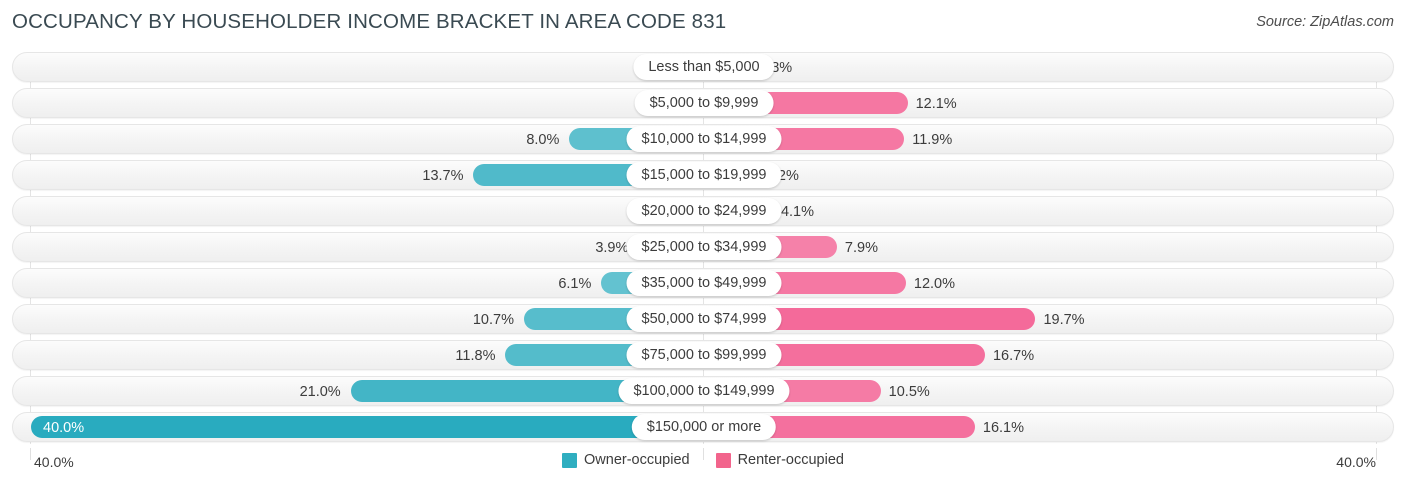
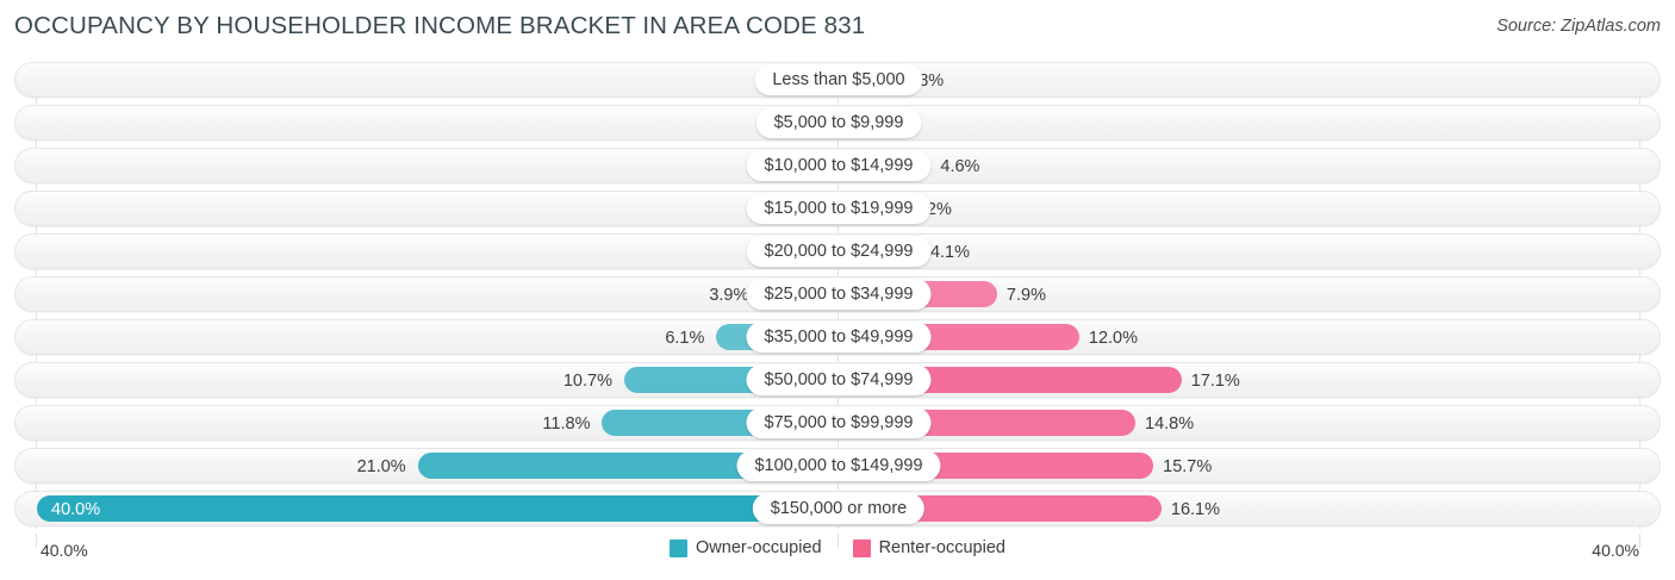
Renter-occupied/$5,000 to $9,999: 12.1% -> 1.7%
Owner-occupied/$10,000 to $14,999: 8.0% -> 1.2%
Renter-occupied/$10,000 to $14,999: 11.9% -> 4.6%
Owner-occupied/$15,000 to $19,999: 13.7% -> 1.6%
Renter-occupied/$50,000 to $74,999: 19.7% -> 17.1%
Renter-occupied/$75,000 to $99,999: 16.7% -> 14.8%
Renter-occupied/$100,000 to $149,999: 10.5% -> 15.7%
